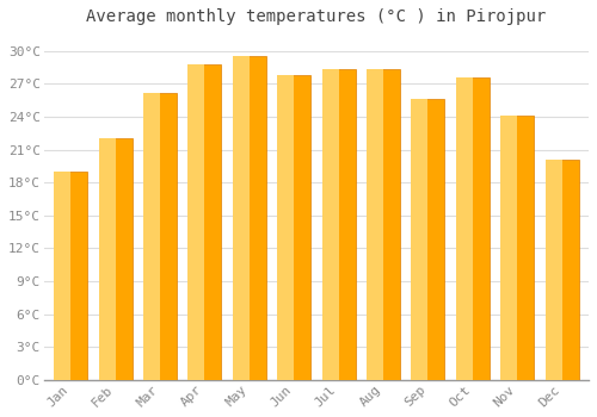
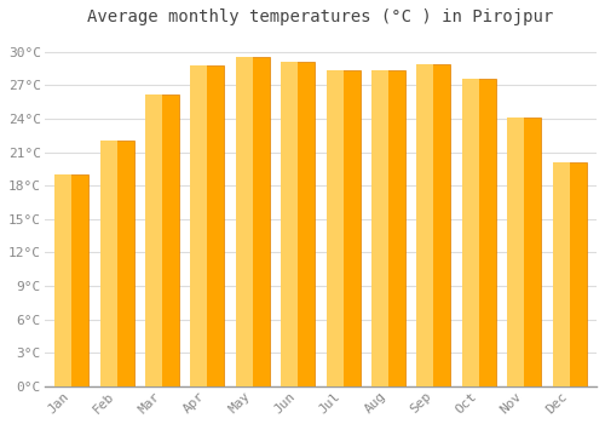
Jun: 27.8°C -> 29.1°C
Sep: 25.6°C -> 28.9°C
